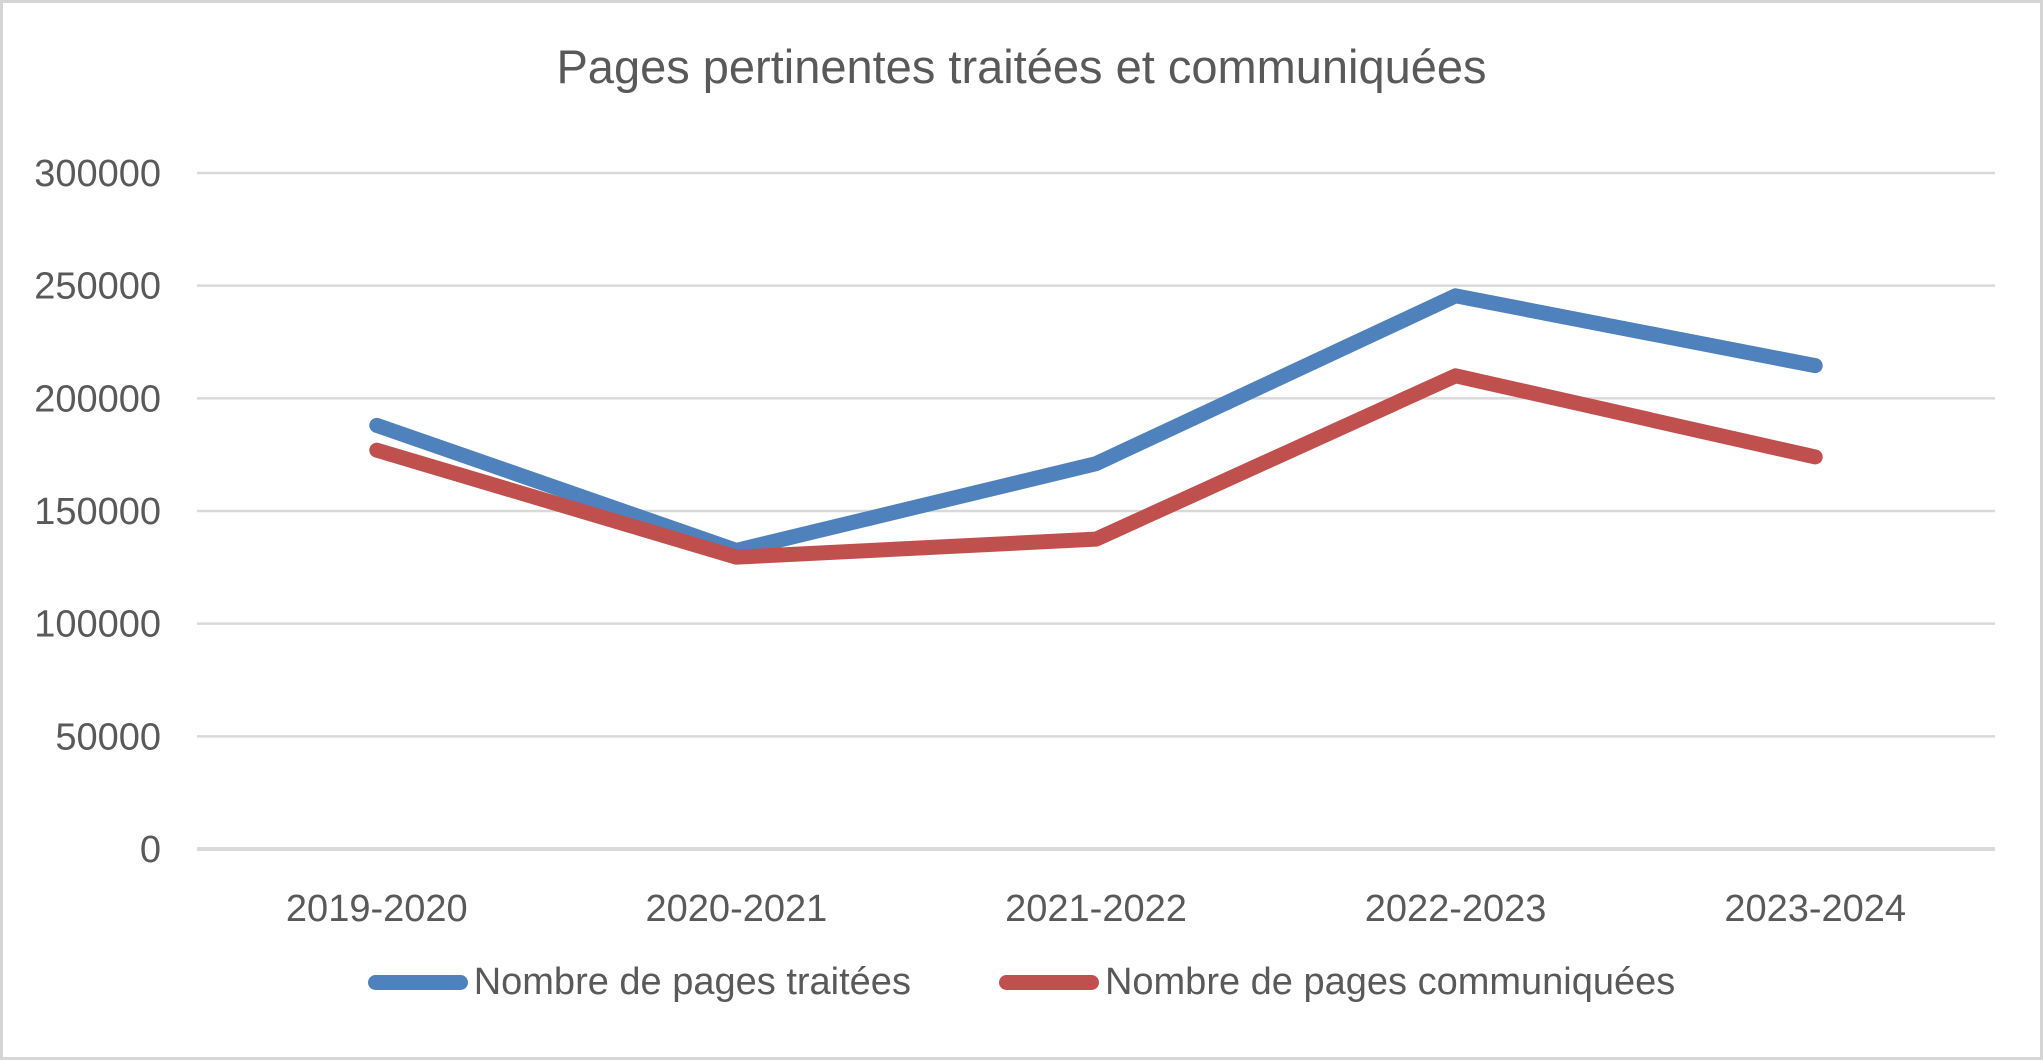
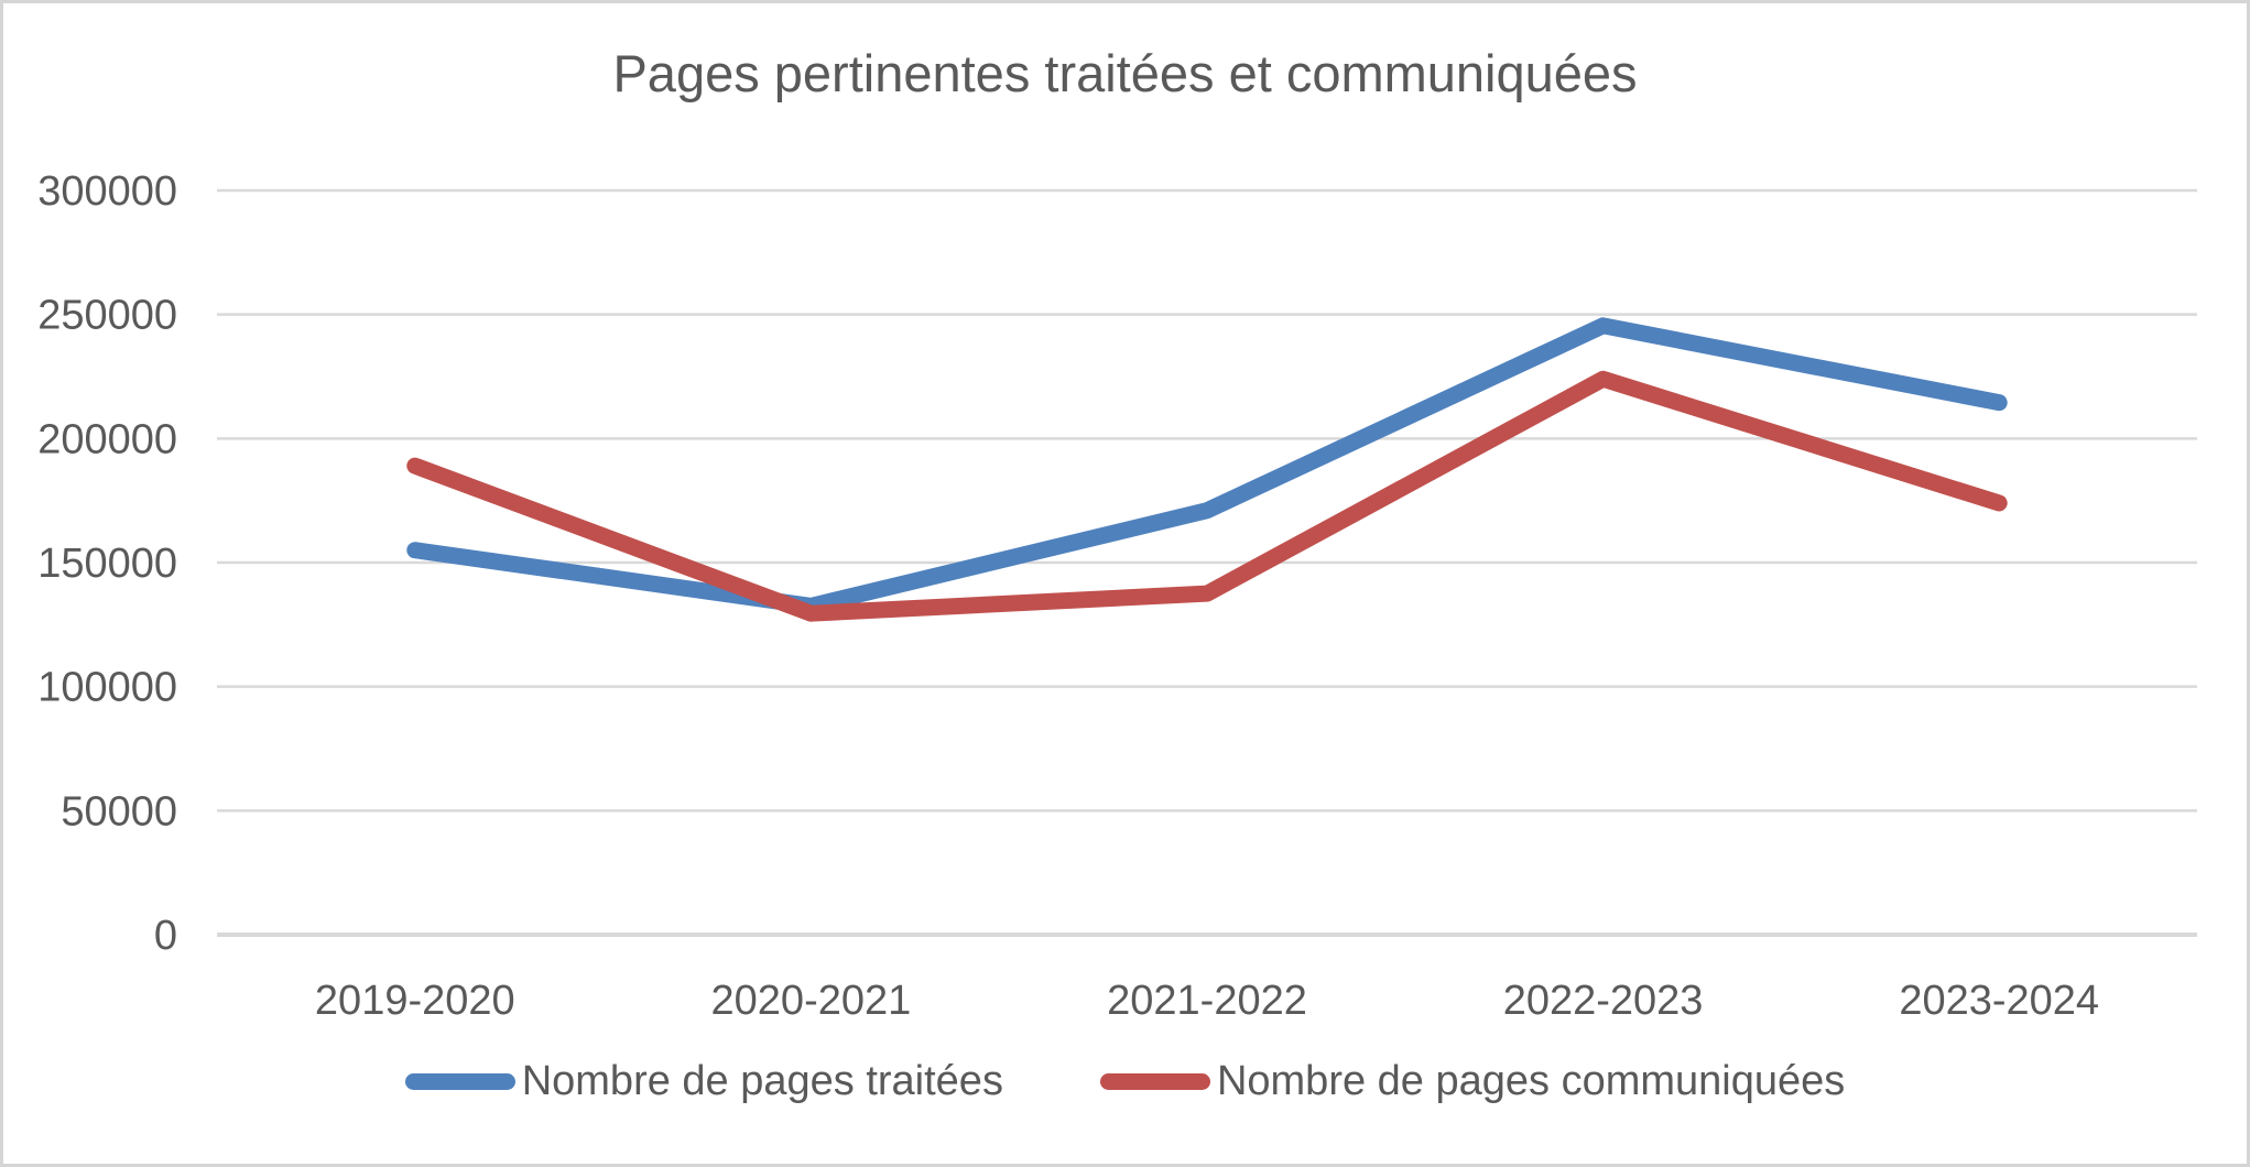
Nombre de pages traitées/2019-2020: 188000 -> 155000
Nombre de pages communiquées/2019-2020: 177000 -> 189000
Nombre de pages communiquées/2022-2023: 210000 -> 224000
